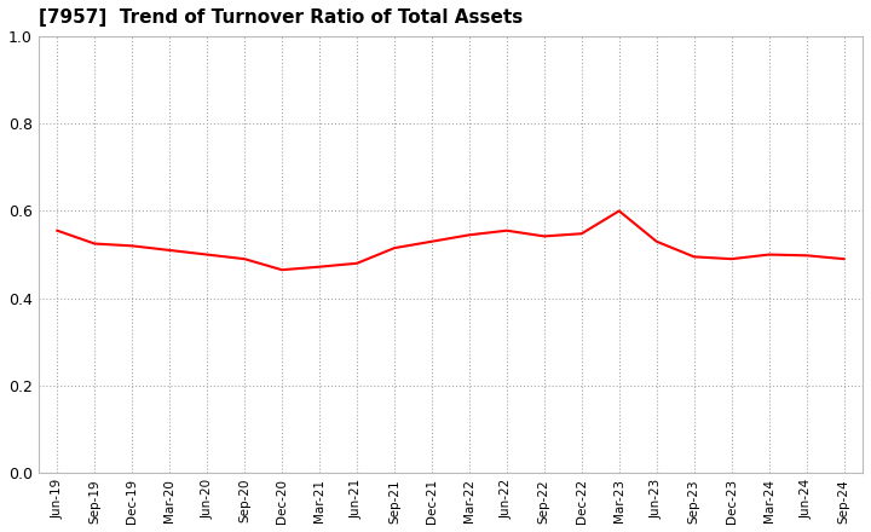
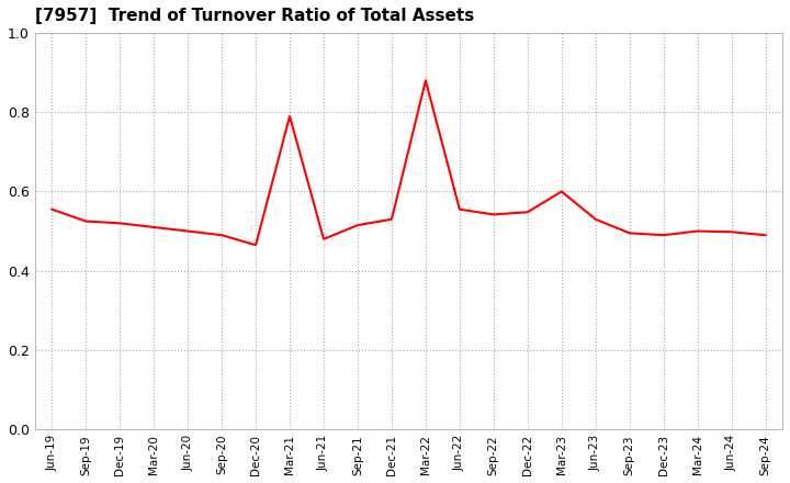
Mar-21: 0.472 -> 0.790
Mar-22: 0.545 -> 0.880
